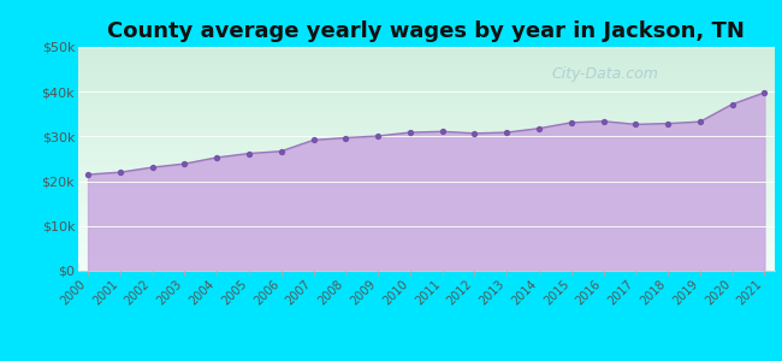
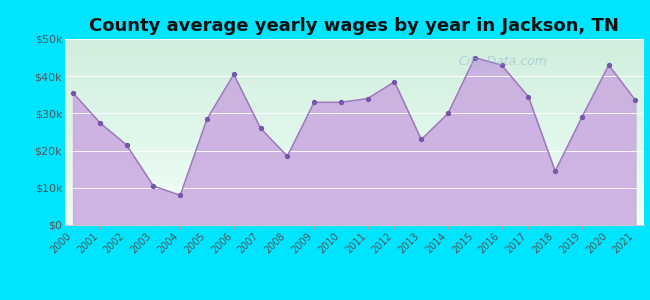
2000: $21.5k -> $35.5k
2001: $22.0k -> $27.5k
2002: $23.1k -> $21.5k
2003: $23.9k -> $10.5k
2004: $25.3k -> $8.0k
2005: $26.2k -> $28.5k
2006: $26.7k -> $40.5k
2007: $29.2k -> $26.0k
2008: $29.7k -> $18.5k
2009: $30.1k -> $33.0k
2010: $30.9k -> $33.0k
2011: $31.1k -> $34.0k
2012: $30.7k -> $38.5k
2013: $30.9k -> $23.0k
2014: $31.8k -> $30.0k
2015: $33.1k -> $45.0k
2016: $33.4k -> $43.0k
2017: $32.7k -> $34.5k
2018: $32.9k -> $14.5k
2019: $33.3k -> $29.0k
2020: $37.2k -> $43.0k
2021: $39.8k -> $33.5k
